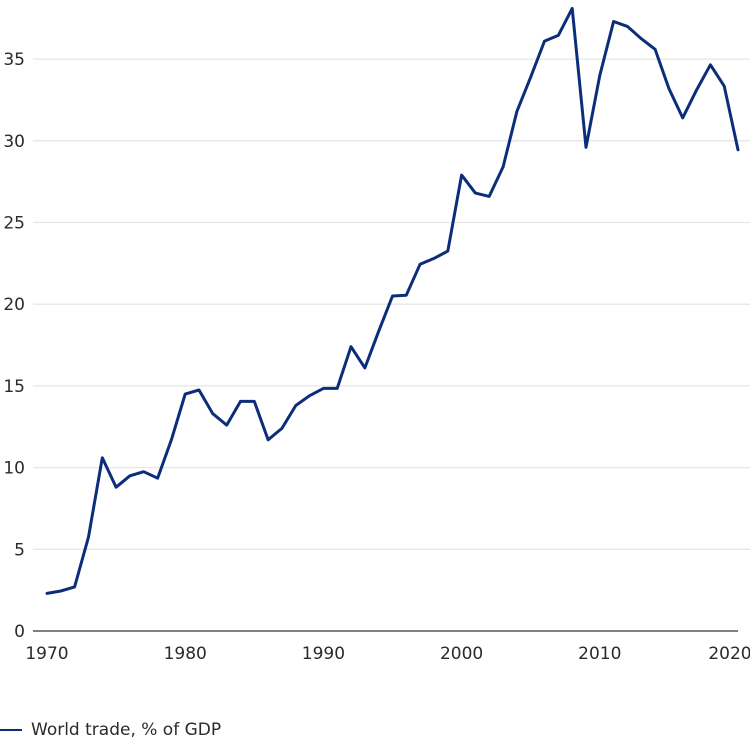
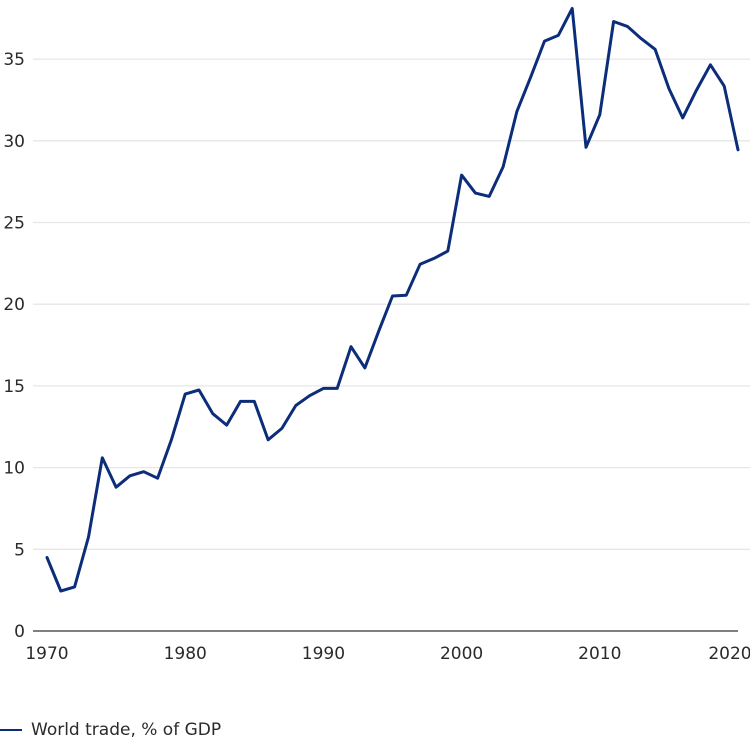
1970: 2.3 -> 4.5
2010: 34.0 -> 31.6
